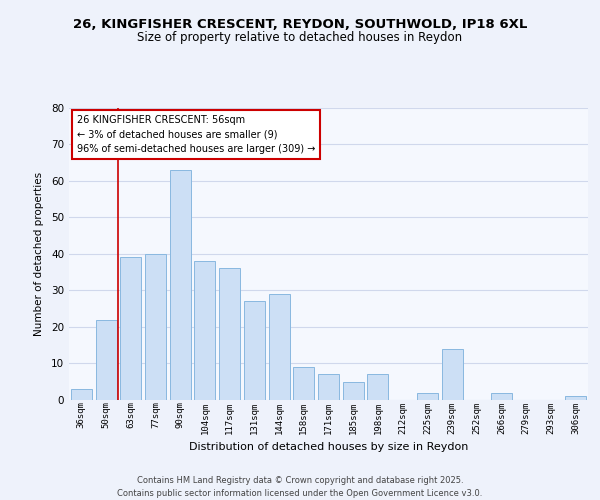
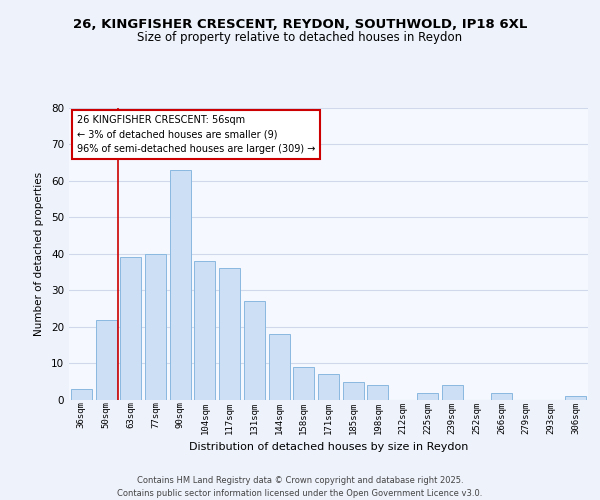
144sqm: 29 -> 18
198sqm: 7 -> 4
239sqm: 14 -> 4
